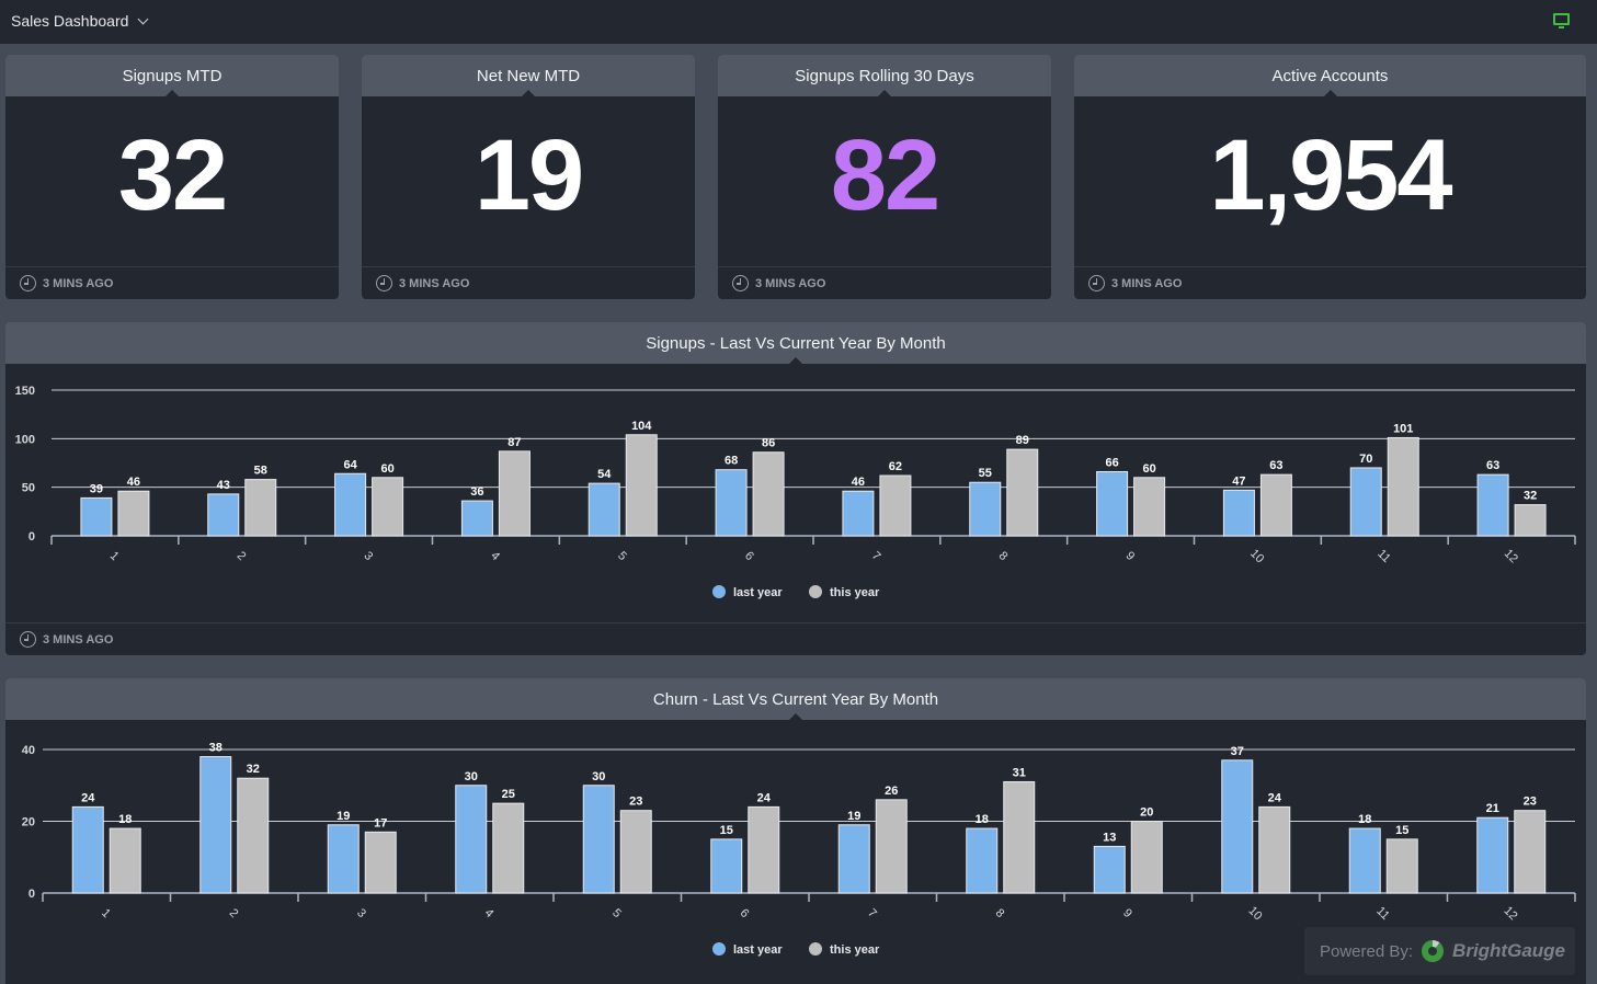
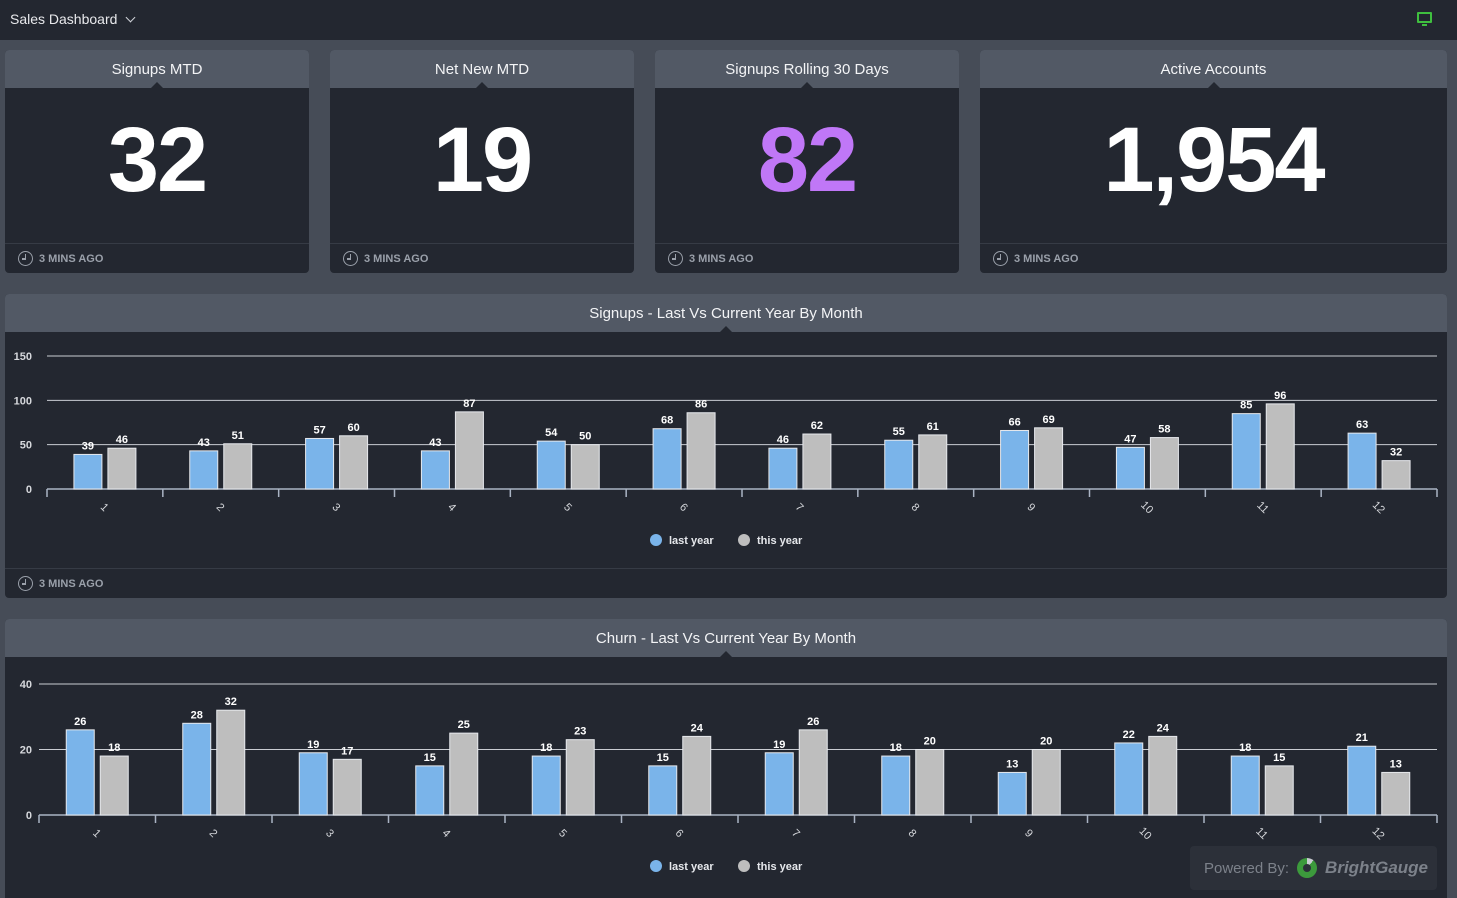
Signups - Last Vs Current Year By Month/this year/2: 58 -> 51
Signups - Last Vs Current Year By Month/last year/3: 64 -> 57
Signups - Last Vs Current Year By Month/last year/4: 36 -> 43
Signups - Last Vs Current Year By Month/this year/5: 104 -> 50
Signups - Last Vs Current Year By Month/this year/8: 89 -> 61
Signups - Last Vs Current Year By Month/this year/9: 60 -> 69
Signups - Last Vs Current Year By Month/this year/10: 63 -> 58
Signups - Last Vs Current Year By Month/last year/11: 70 -> 85
Signups - Last Vs Current Year By Month/this year/11: 101 -> 96
Churn - Last Vs Current Year By Month/last year/1: 24 -> 26
Churn - Last Vs Current Year By Month/last year/2: 38 -> 28
Churn - Last Vs Current Year By Month/last year/4: 30 -> 15
Churn - Last Vs Current Year By Month/last year/5: 30 -> 18
Churn - Last Vs Current Year By Month/this year/8: 31 -> 20
Churn - Last Vs Current Year By Month/last year/10: 37 -> 22
Churn - Last Vs Current Year By Month/this year/12: 23 -> 13
